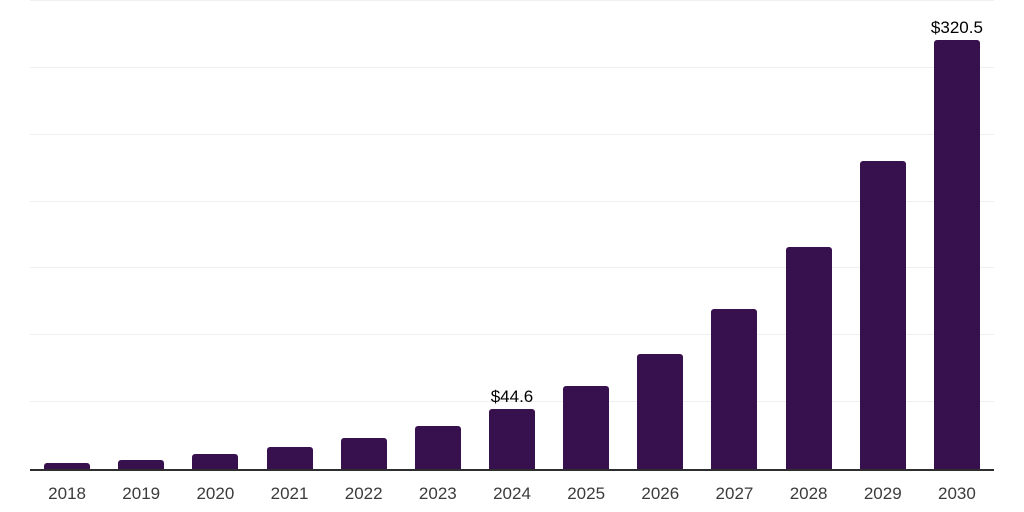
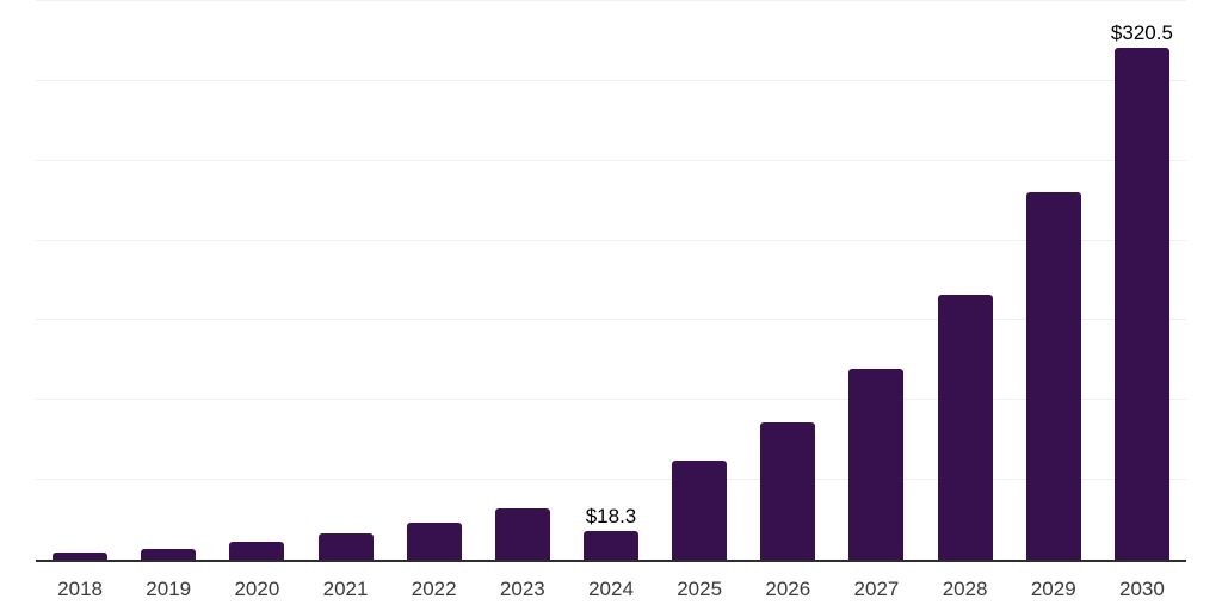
2024: $44.6 -> $18.3
